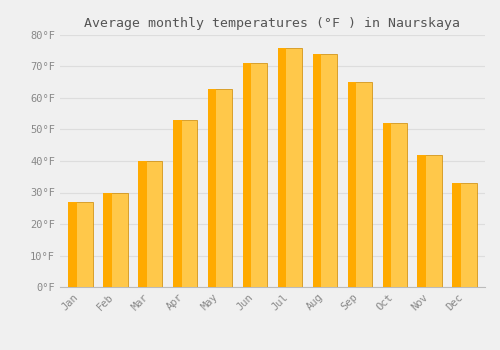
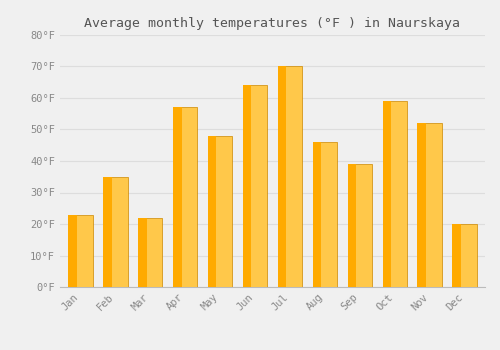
Jan: 27°F -> 23°F
Feb: 30°F -> 35°F
Mar: 40°F -> 22°F
Apr: 53°F -> 57°F
May: 63°F -> 48°F
Jun: 71°F -> 64°F
Jul: 76°F -> 70°F
Aug: 74°F -> 46°F
Sep: 65°F -> 39°F
Oct: 52°F -> 59°F
Nov: 42°F -> 52°F
Dec: 33°F -> 20°F
